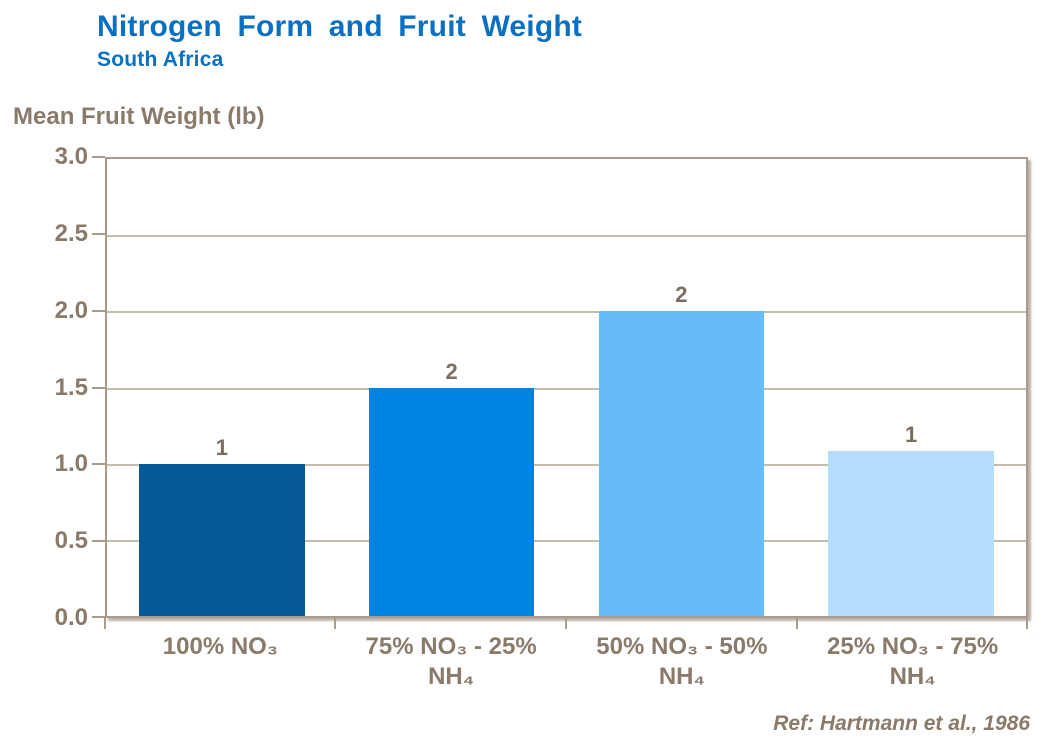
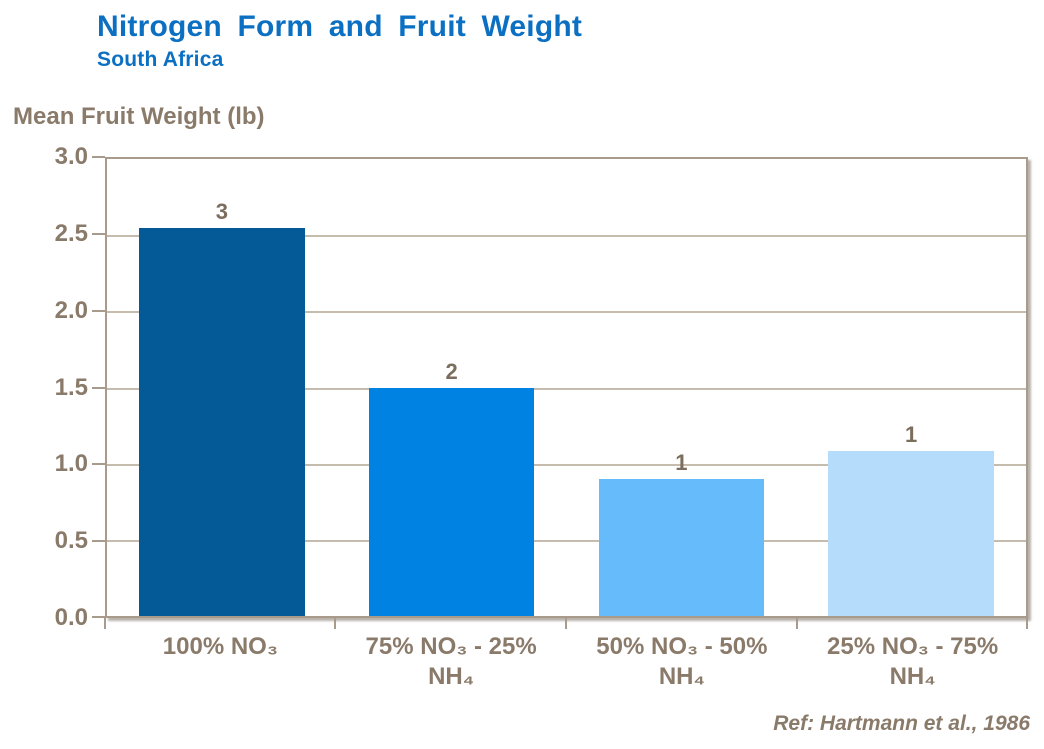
100% NO₃: 1 -> 3
50% NO₃ - 50% NH₄: 2 -> 1
